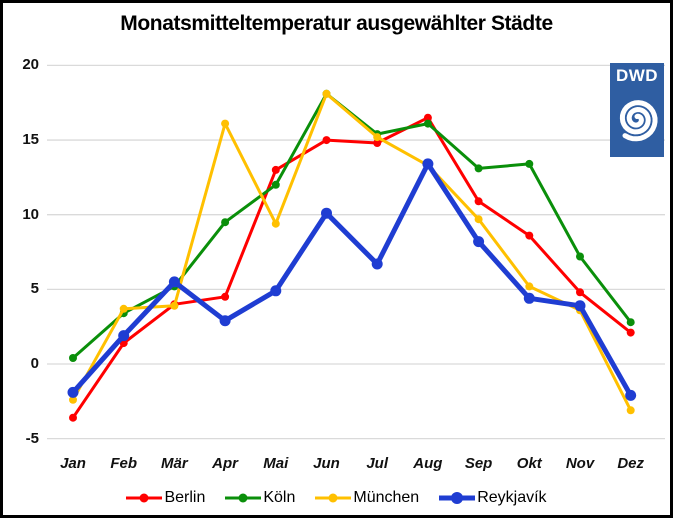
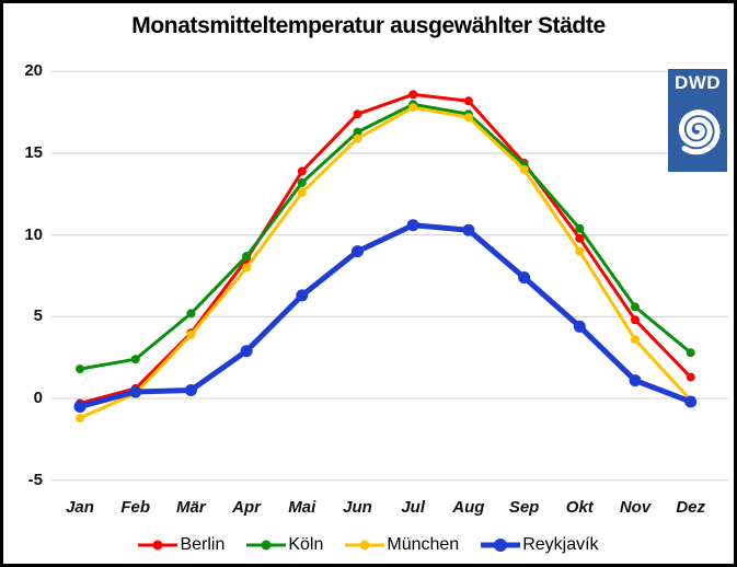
Berlin/Jan: -3.6 -> -0.3
Köln/Jan: 0.4 -> 1.8
München/Jan: -2.4 -> -1.2
Reykjavík/Jan: -1.9 -> -0.5
Berlin/Feb: 1.4 -> 0.6
Köln/Feb: 3.4 -> 2.4
München/Feb: 3.7 -> 0.3
Reykjavík/Feb: 1.9 -> 0.4
Reykjavík/Mär: 5.5 -> 0.5
Berlin/Apr: 4.5 -> 8.5
Köln/Apr: 9.5 -> 8.7
München/Apr: 16.1 -> 8.0
Berlin/Mai: 13.0 -> 13.9
Köln/Mai: 12.0 -> 13.2
München/Mai: 9.4 -> 12.6
Reykjavík/Mai: 4.9 -> 6.3
Berlin/Jun: 15.0 -> 17.4
Köln/Jun: 18.1 -> 16.3
München/Jun: 18.1 -> 15.9
Reykjavík/Jun: 10.1 -> 9.0
Berlin/Jul: 14.8 -> 18.6
Köln/Jul: 15.4 -> 18.0
München/Jul: 15.2 -> 17.8
Reykjavík/Jul: 6.7 -> 10.6
Berlin/Aug: 16.5 -> 18.2
Köln/Aug: 16.1 -> 17.4
München/Aug: 13.3 -> 17.2
Reykjavík/Aug: 13.4 -> 10.3
Berlin/Sep: 10.9 -> 14.4
Köln/Sep: 13.1 -> 14.3
München/Sep: 9.7 -> 14.0
Reykjavík/Sep: 8.2 -> 7.4
Berlin/Okt: 8.6 -> 9.8
Köln/Okt: 13.4 -> 10.4
München/Okt: 5.2 -> 9.0
Köln/Nov: 7.2 -> 5.6
Reykjavík/Nov: 3.9 -> 1.1
Berlin/Dez: 2.1 -> 1.3
München/Dez: -3.1 -> -0.1
Reykjavík/Dez: -2.1 -> -0.2
